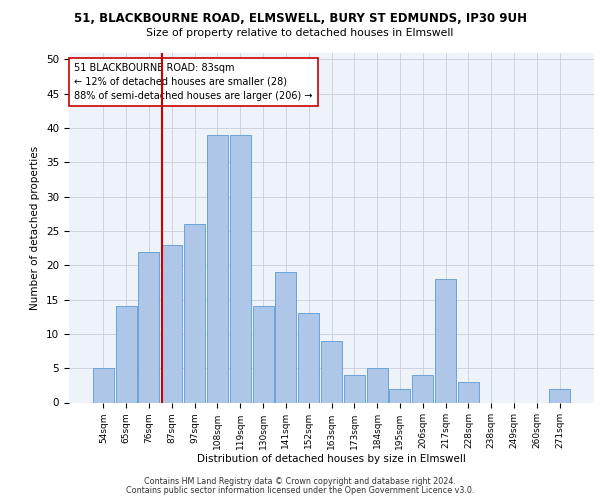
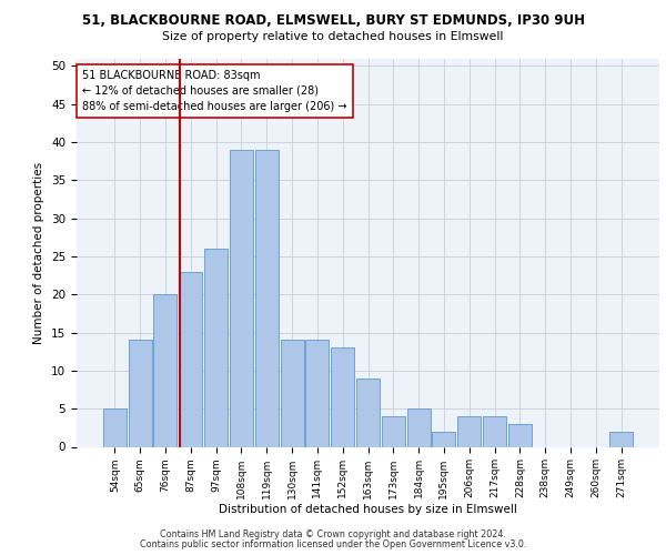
76sqm: 22 -> 20
141sqm: 19 -> 14
217sqm: 18 -> 4
